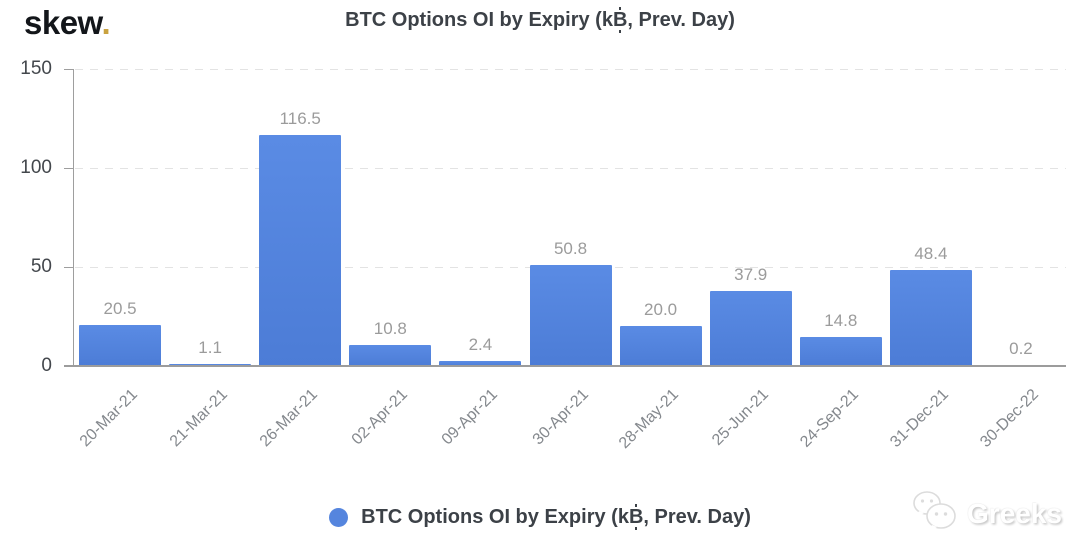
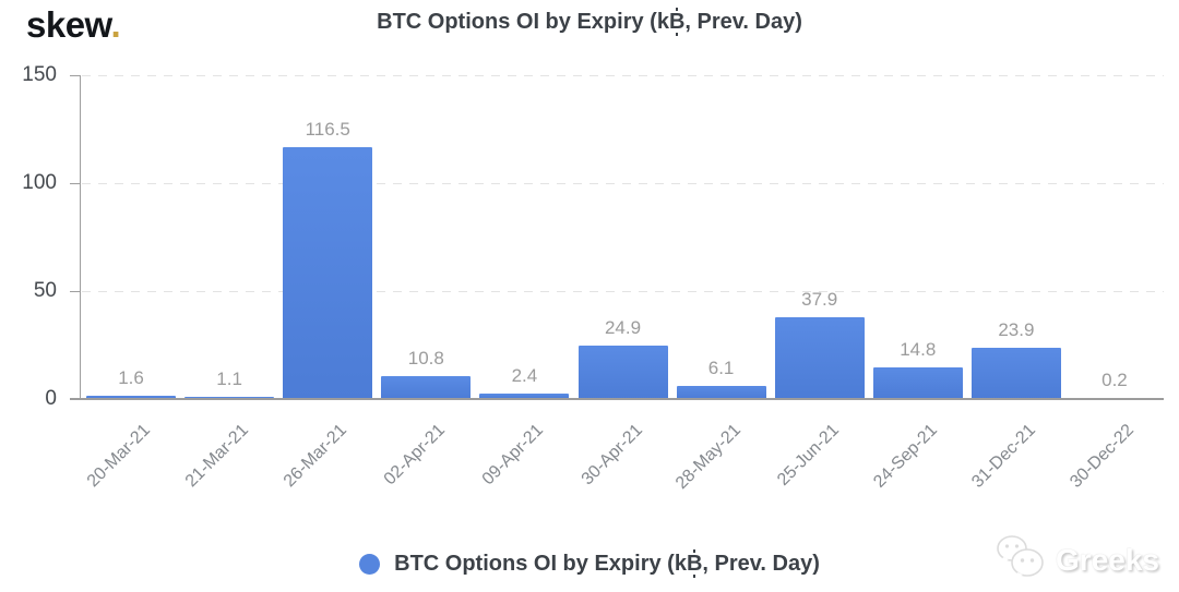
20-Mar-21: 20.5 -> 1.6
30-Apr-21: 50.8 -> 24.9
28-May-21: 20.0 -> 6.1
31-Dec-21: 48.4 -> 23.9
